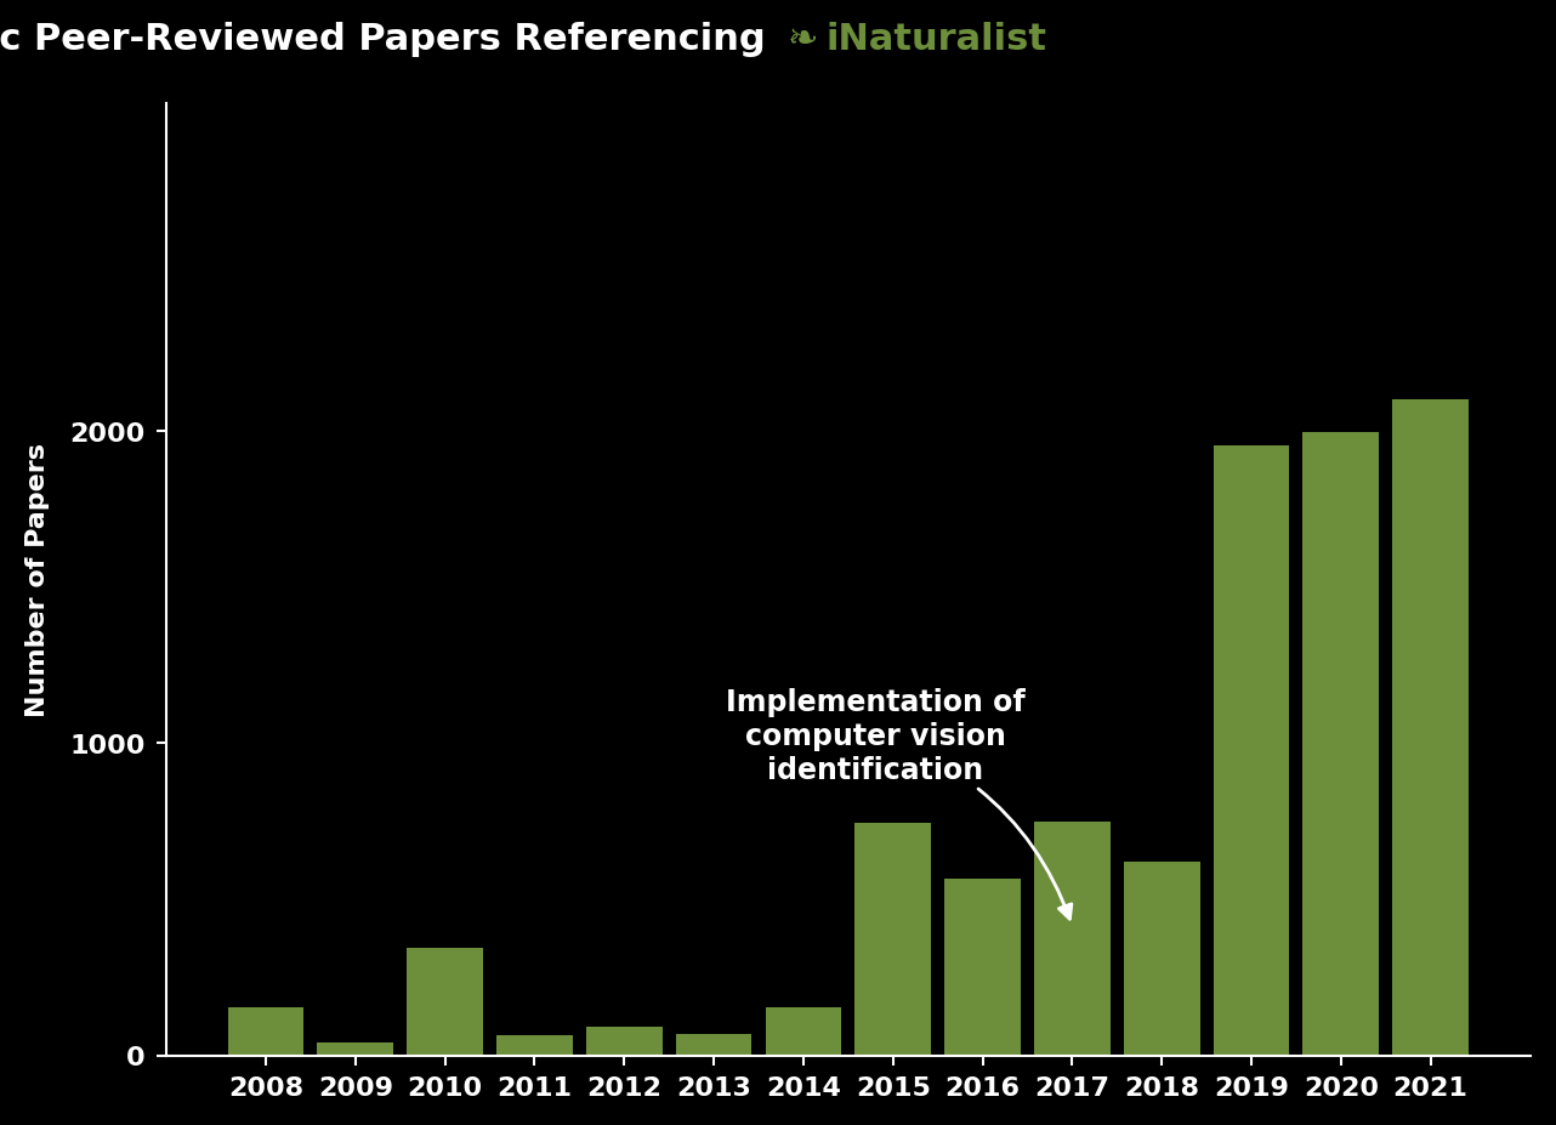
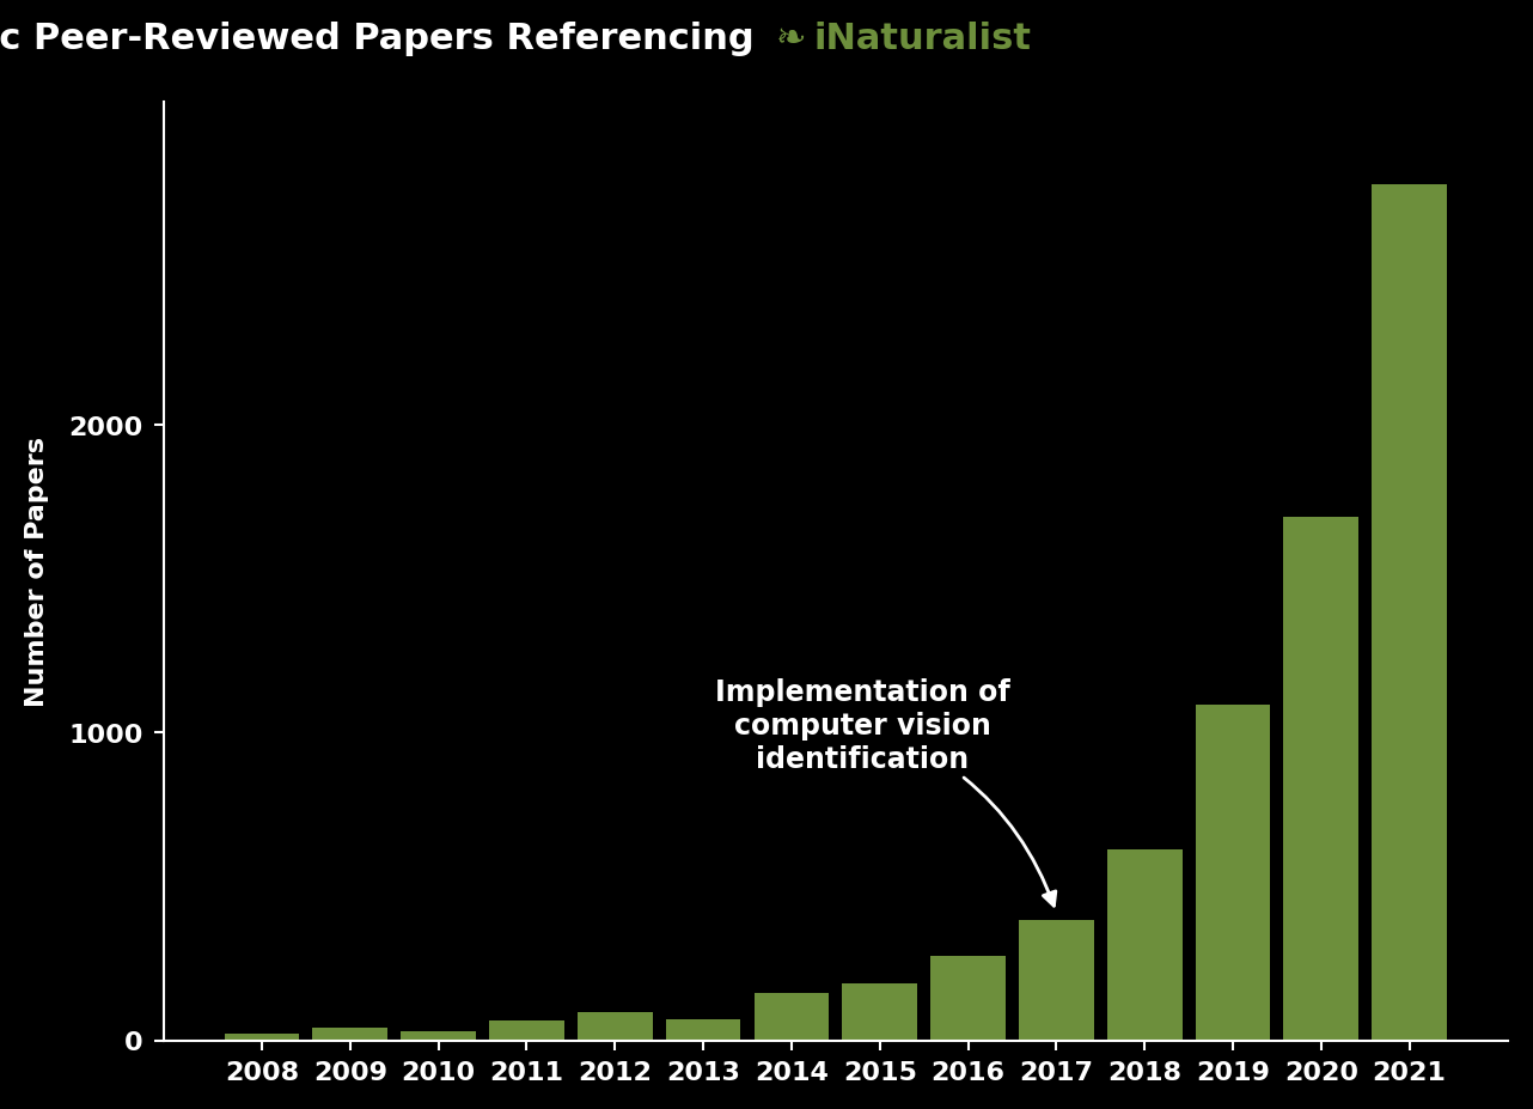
2008: 155 -> 20
2010: 345 -> 28
2015: 745 -> 185
2016: 565 -> 275
2017: 750 -> 390
2019: 1955 -> 1090
2020: 1995 -> 1700
2021: 2100 -> 2780
